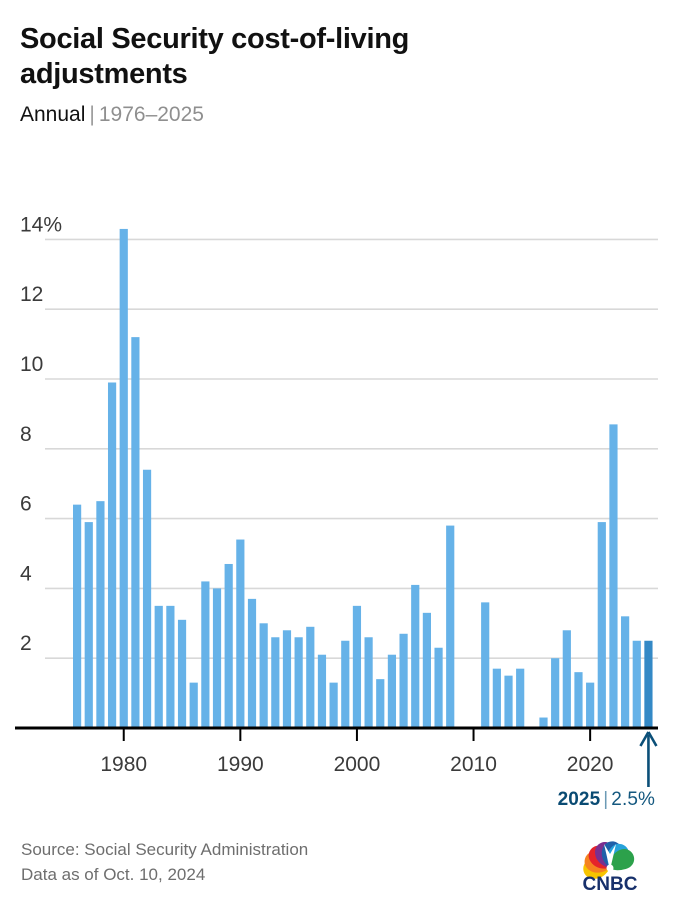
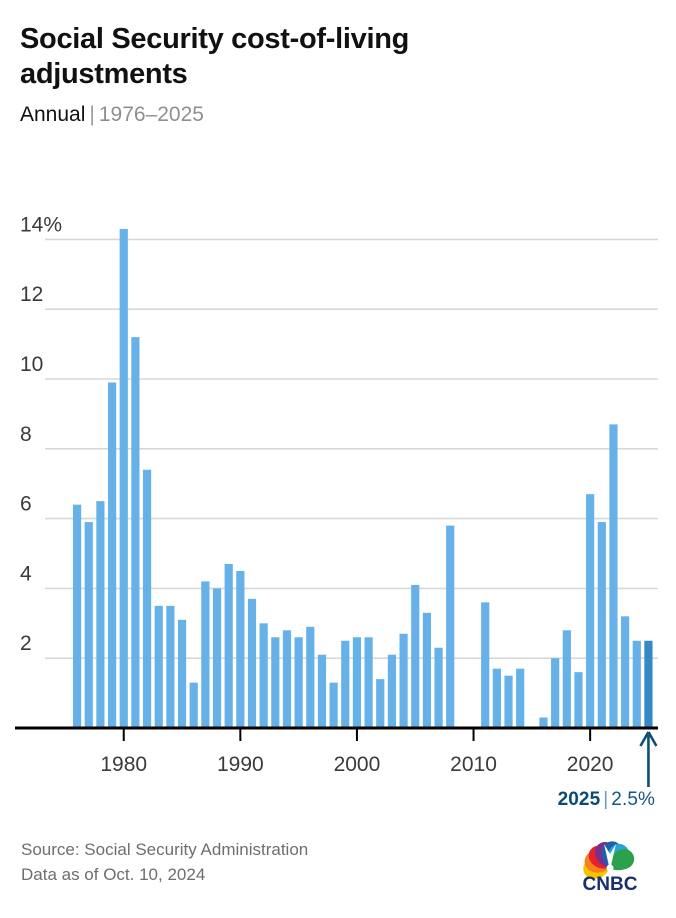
1990: 5.4% -> 4.5%
2000: 3.5% -> 2.6%
2020: 1.3% -> 6.7%
